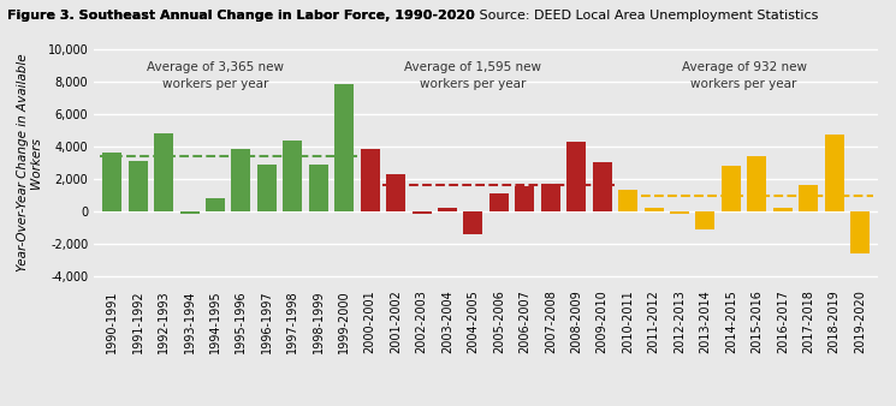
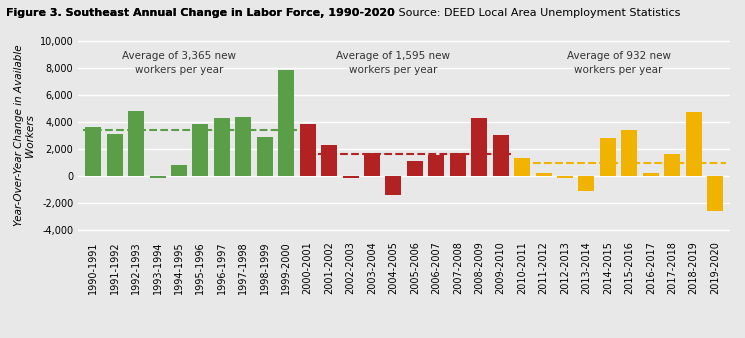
1996-1997: 2,900 -> 4,300
2003-2004: 200 -> 1,700
